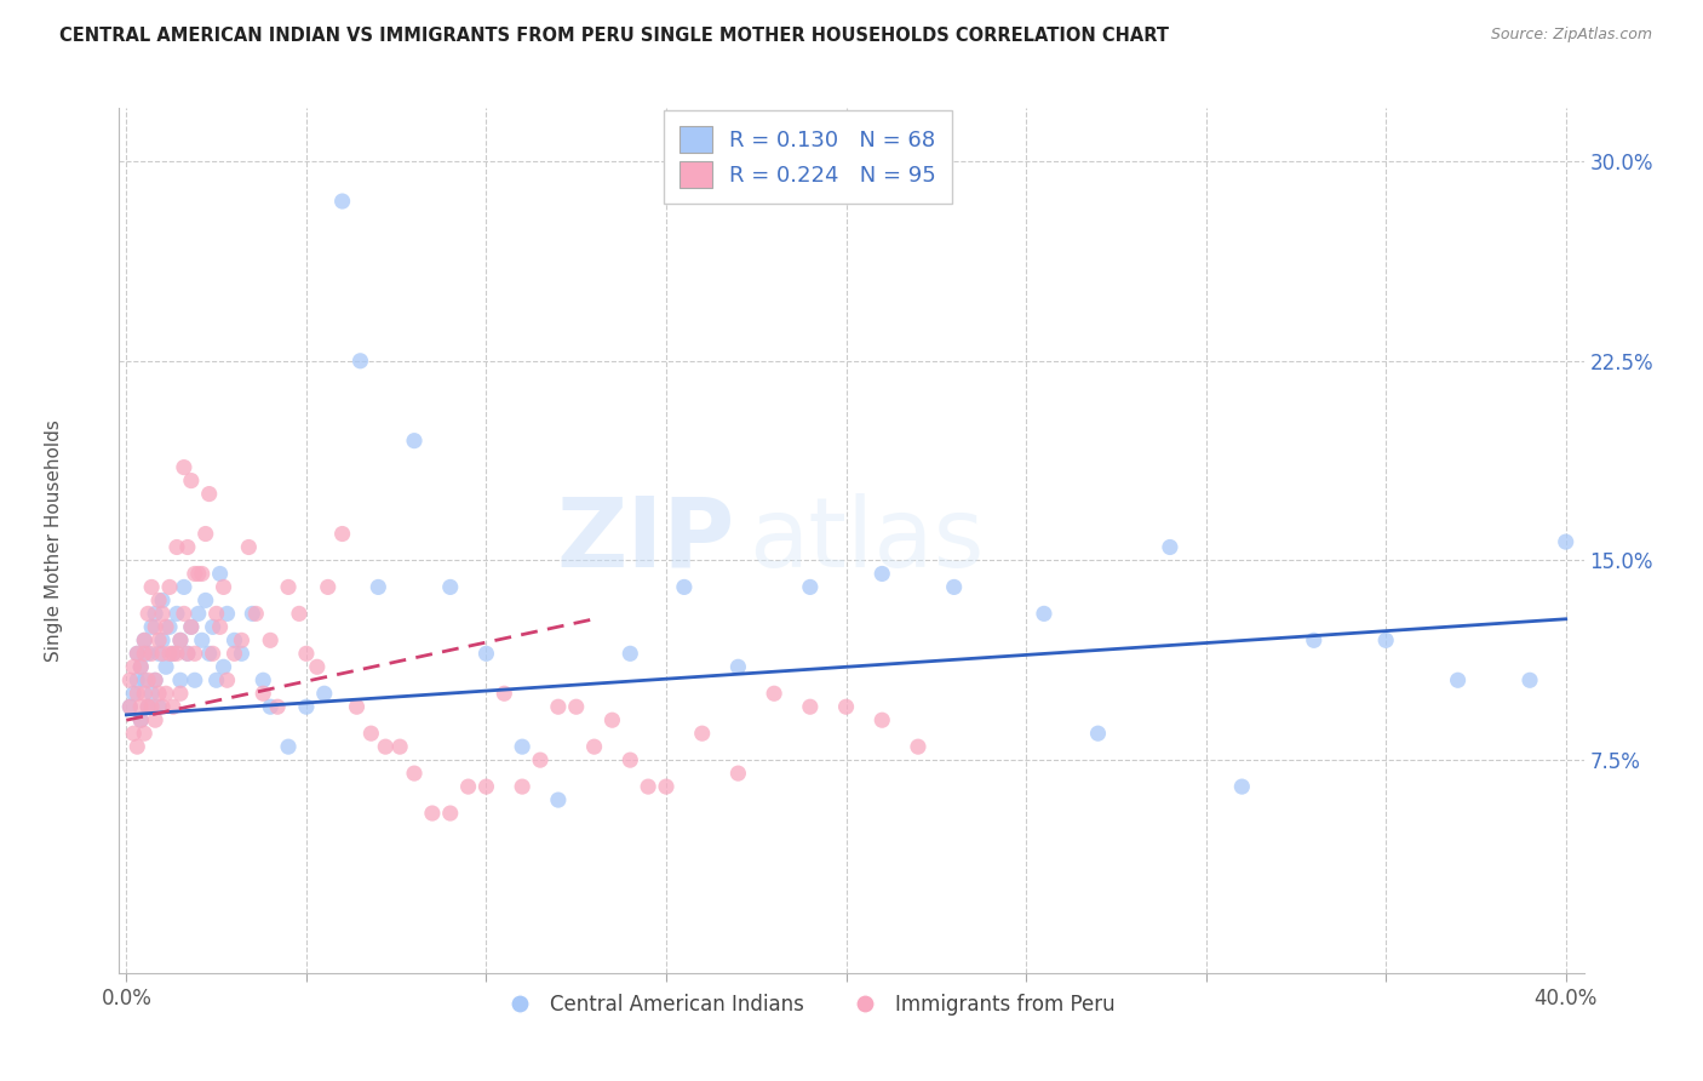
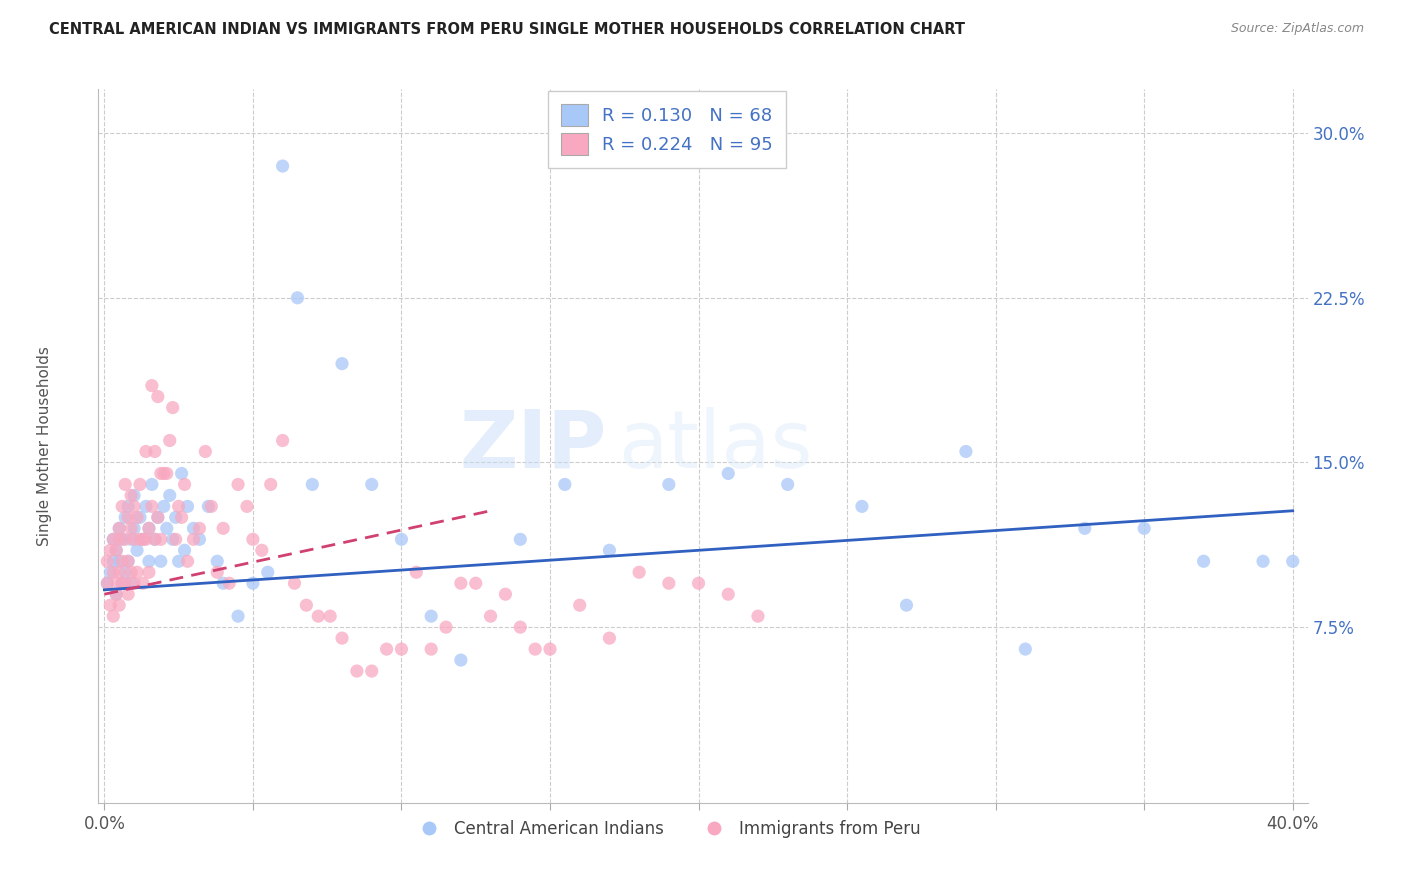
Central American Indians/40.0%: 15.7% -> 10.5%
